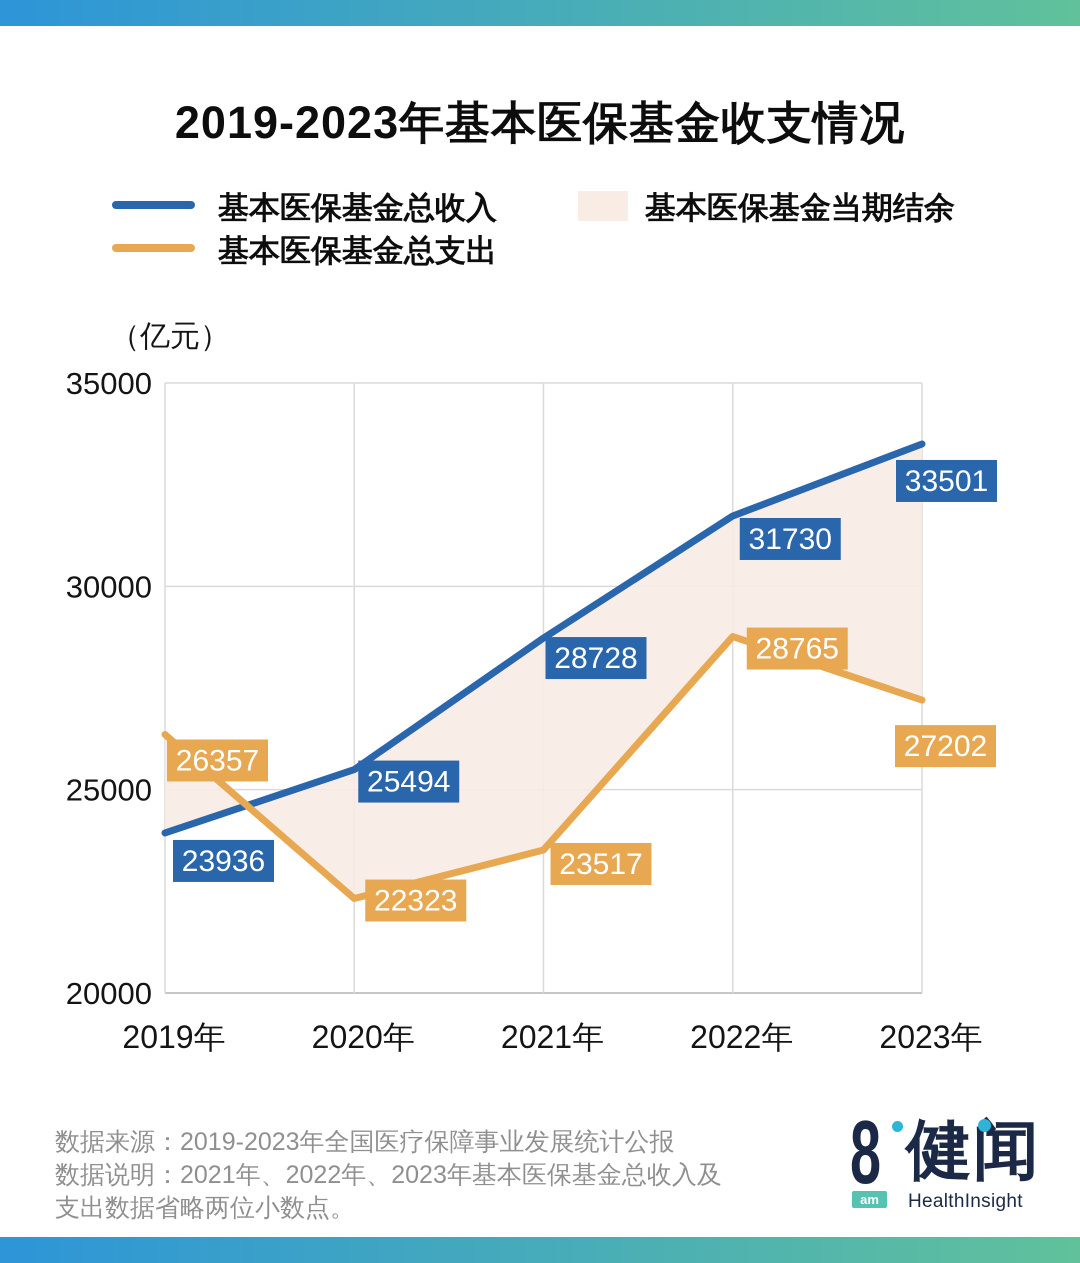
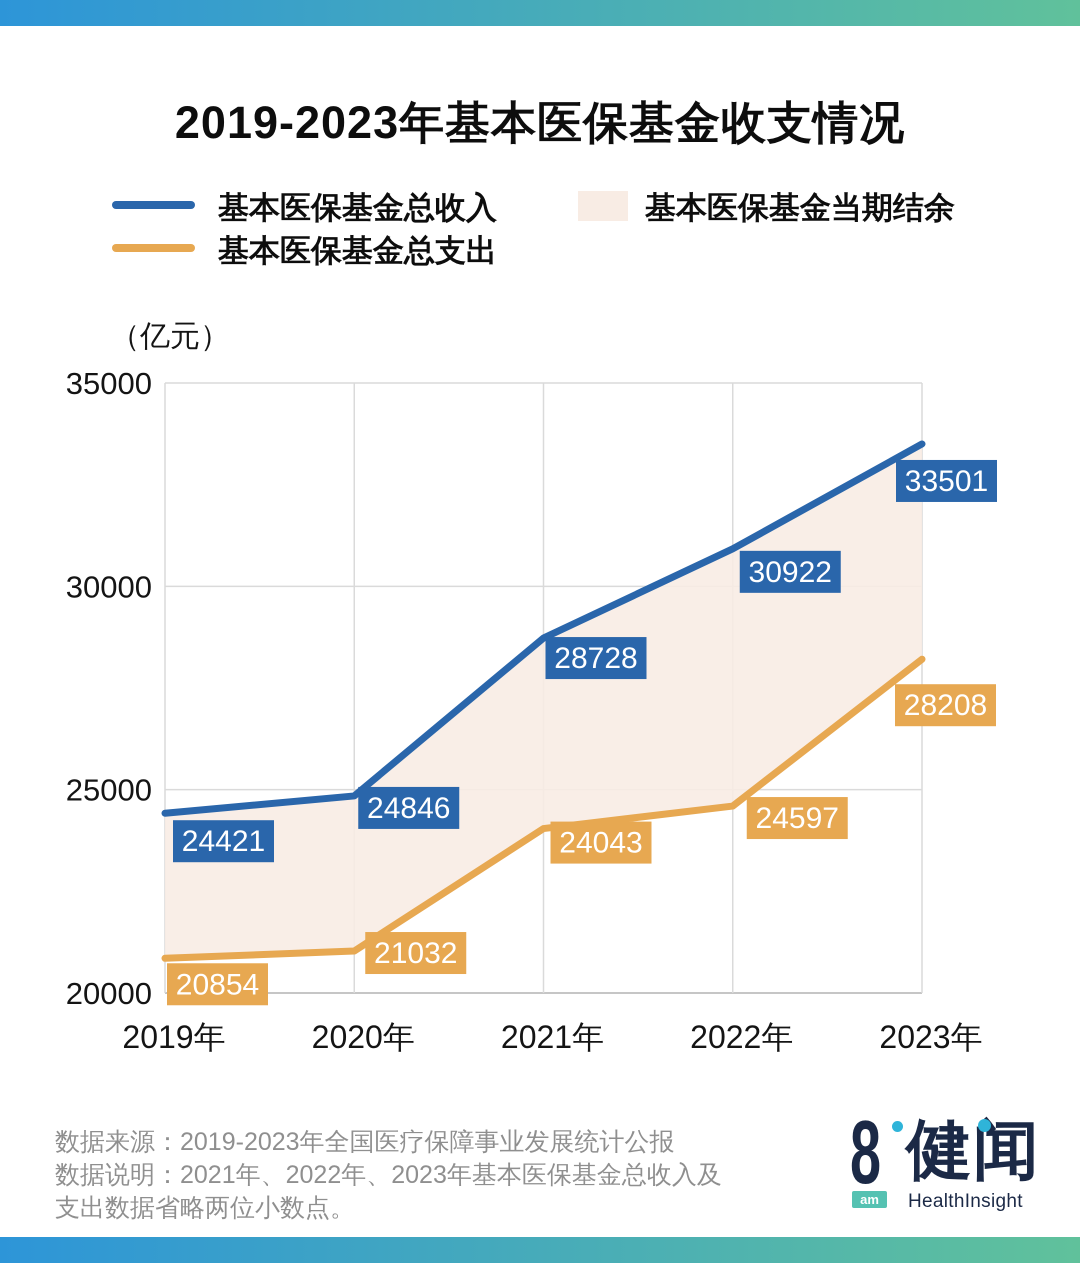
基本医保基金总收入/2019年: 23936 -> 24421
基本医保基金总支出/2019年: 26357 -> 20854
基本医保基金总收入/2020年: 25494 -> 24846
基本医保基金总支出/2020年: 22323 -> 21032
基本医保基金总支出/2021年: 23517 -> 24043
基本医保基金总收入/2022年: 31730 -> 30922
基本医保基金总支出/2022年: 28765 -> 24597
基本医保基金总支出/2023年: 27202 -> 28208
